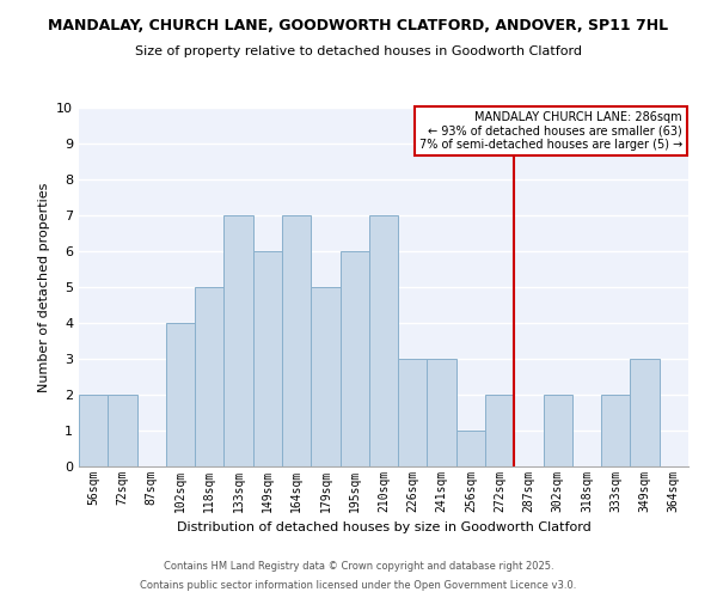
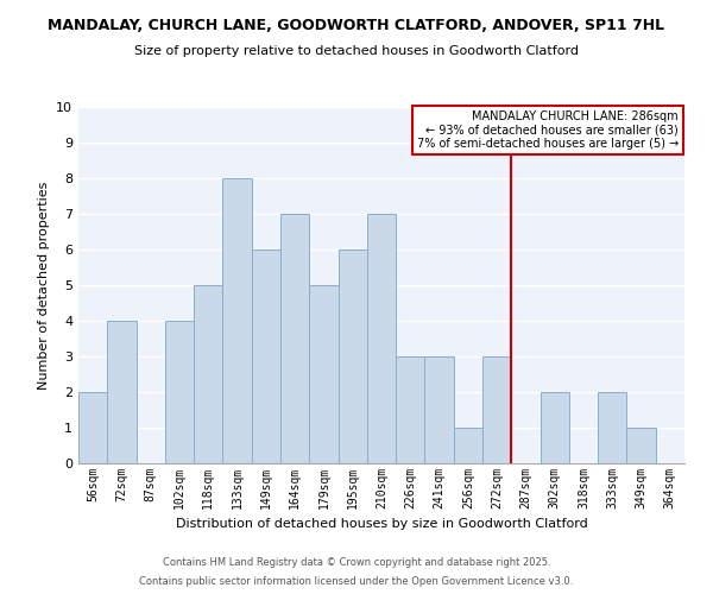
72sqm: 2 -> 4
133sqm: 7 -> 8
272sqm: 2 -> 3
349sqm: 3 -> 1
